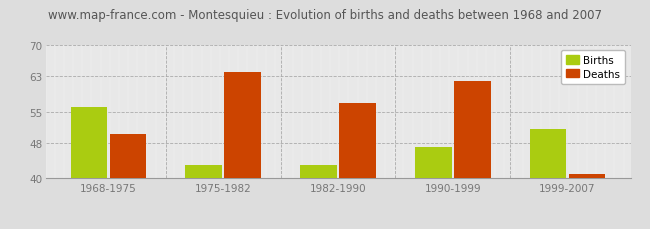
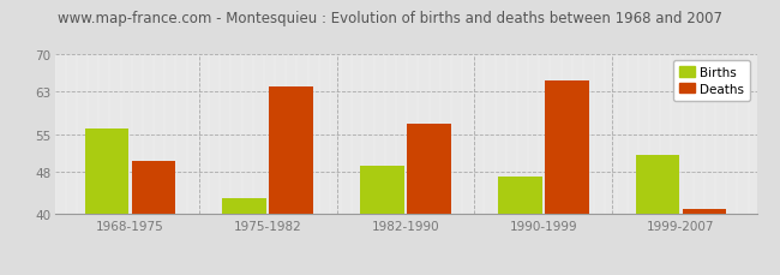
Births/1982-1990: 43 -> 49
Deaths/1990-1999: 62 -> 65
